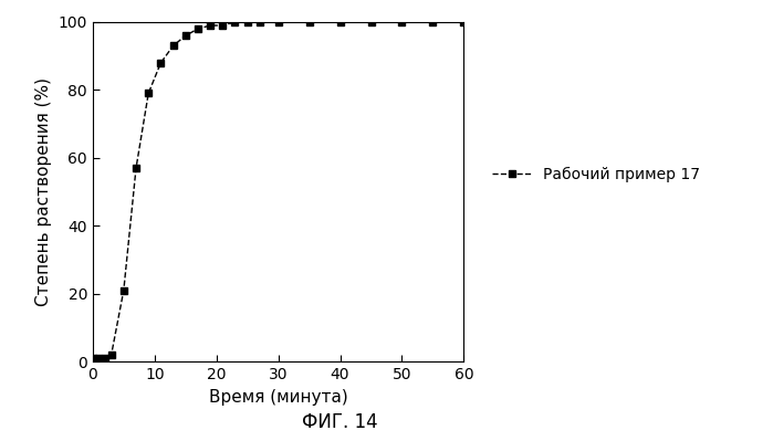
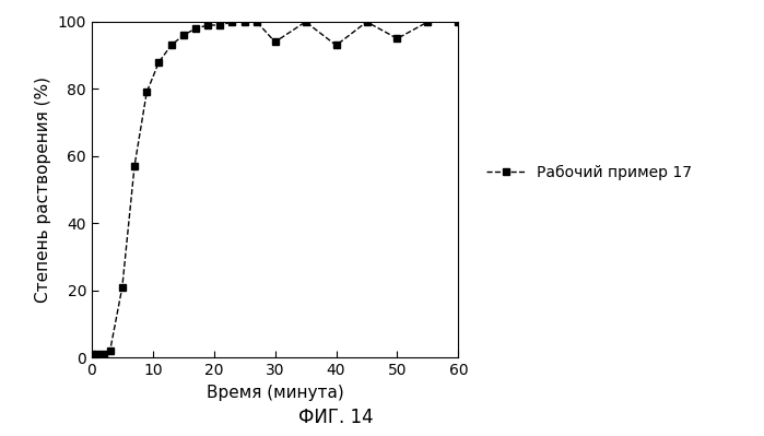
30: 100 -> 94
40: 100 -> 93
50: 100 -> 95
